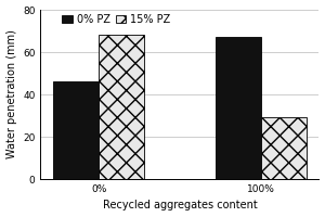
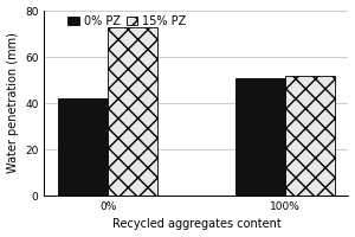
0% PZ/0%: 46 -> 42
15% PZ/0%: 68 -> 73
0% PZ/100%: 67 -> 51
15% PZ/100%: 29 -> 52
